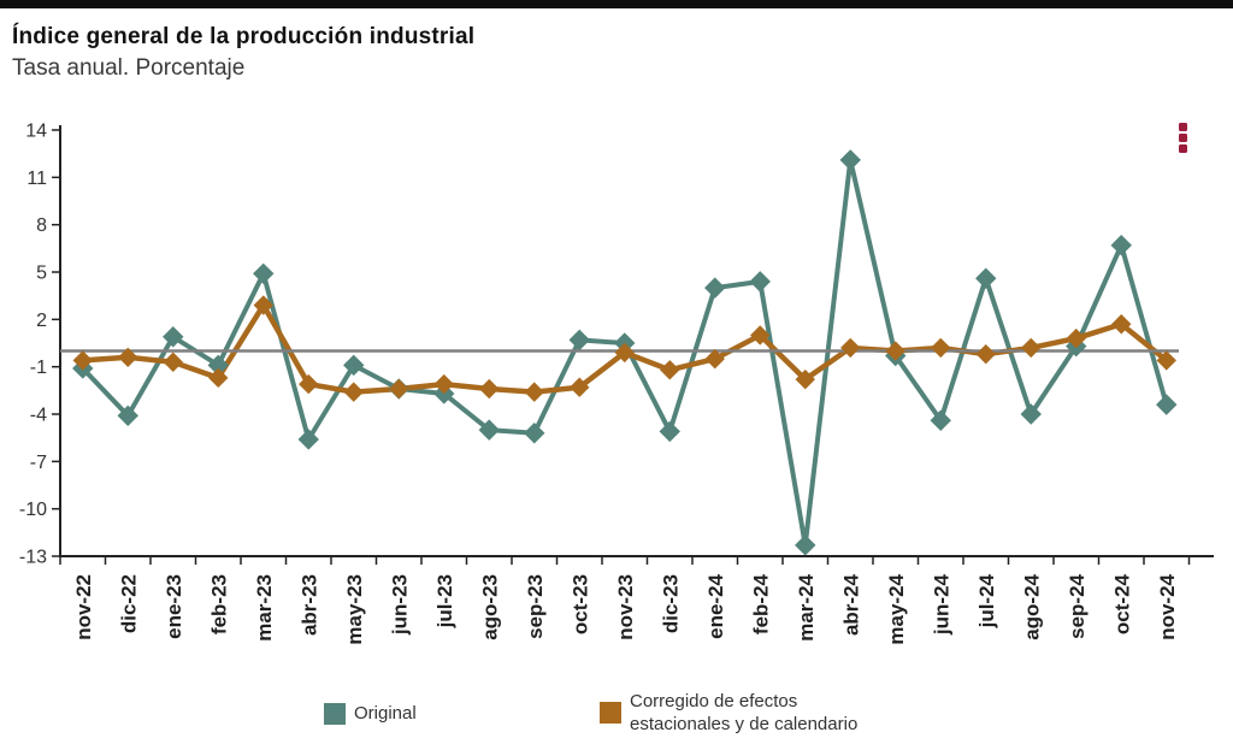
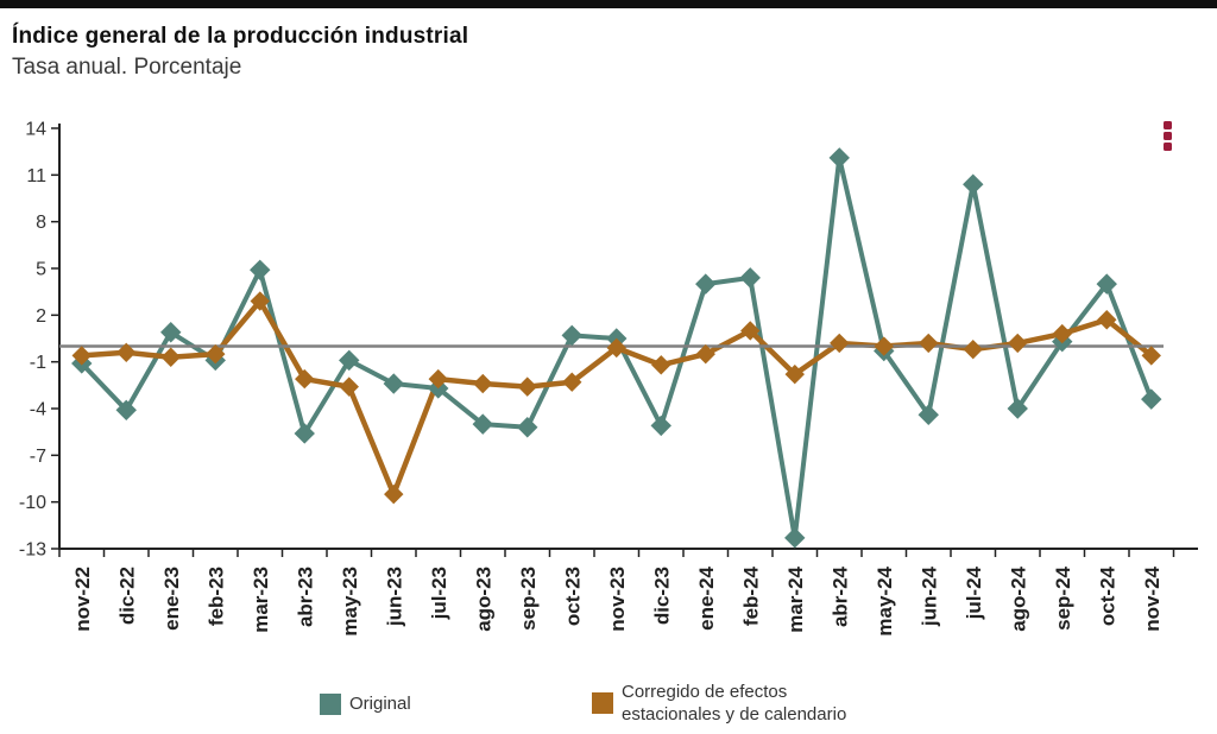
Corregido de efectos estacionales y de calendario/feb-23: -1.7 -> -0.5
Corregido de efectos estacionales y de calendario/jun-23: -2.4 -> -9.5
Original/jul-24: 4.6 -> 10.4
Original/oct-24: 6.7 -> 4.0
